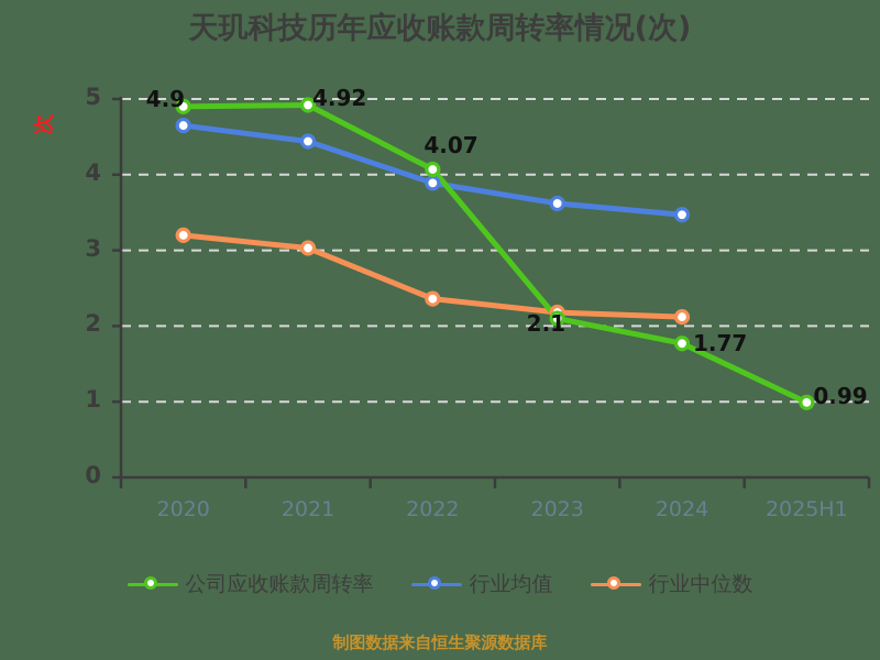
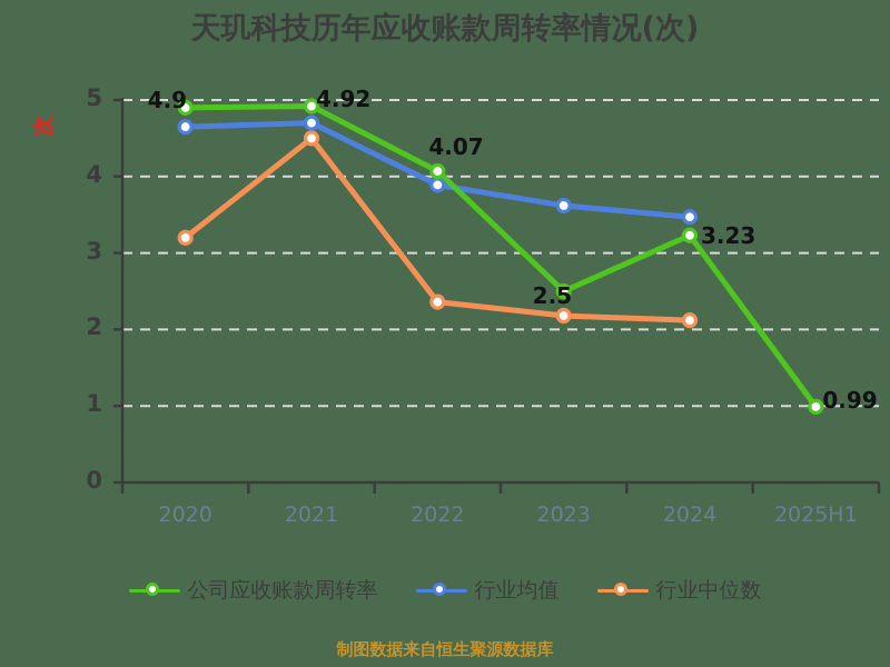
行业均值/2021: 4.4 -> 4.7
行业中位数/2021: 3.0 -> 4.5
公司应收账款周转率/2023: 2.1 -> 2.5
公司应收账款周转率/2024: 1.77 -> 3.23
